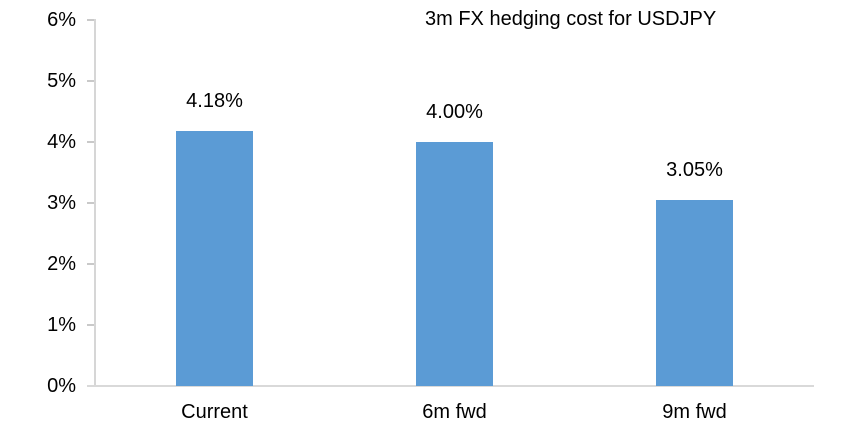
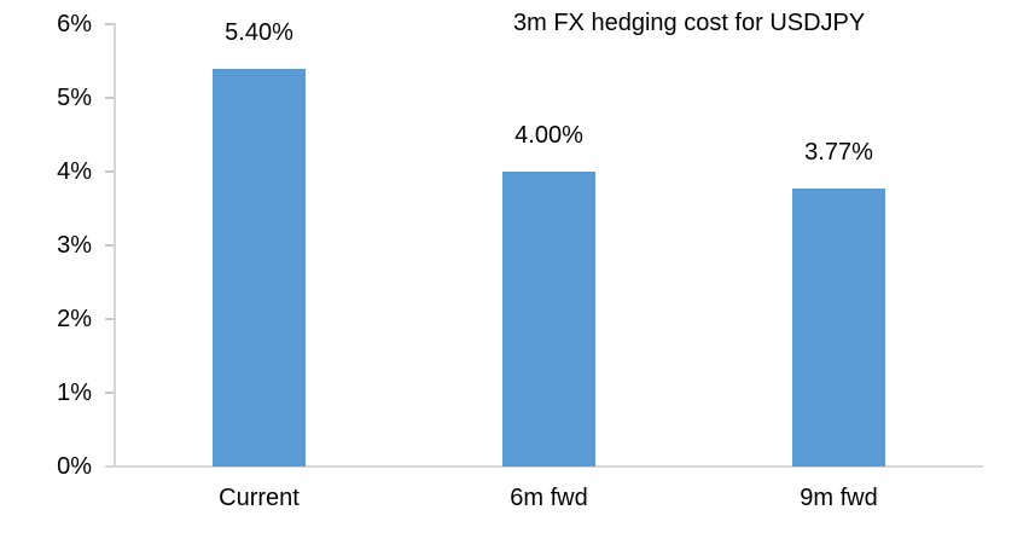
Current: 4.18% -> 5.40%
9m fwd: 3.05% -> 3.77%
